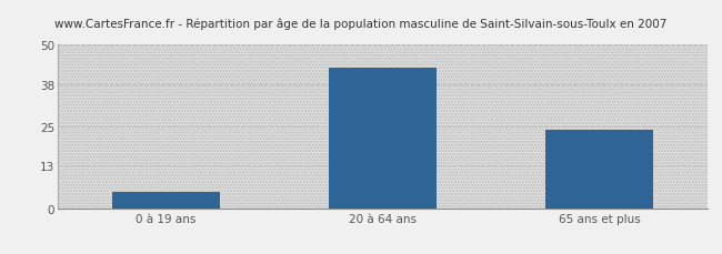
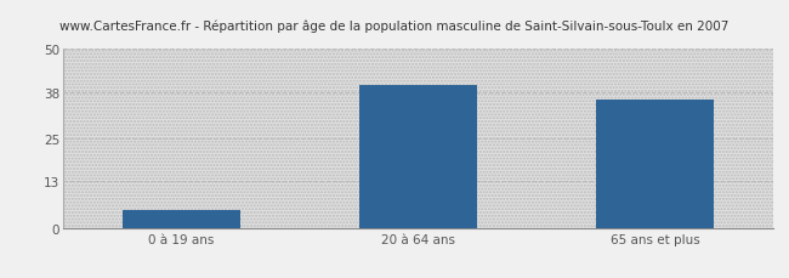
20 à 64 ans: 43 -> 40
65 ans et plus: 24 -> 36
